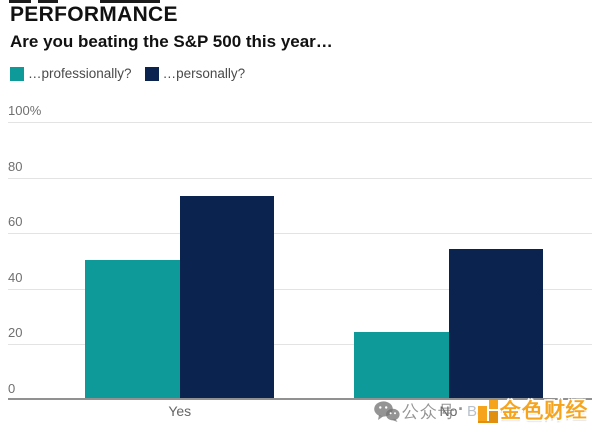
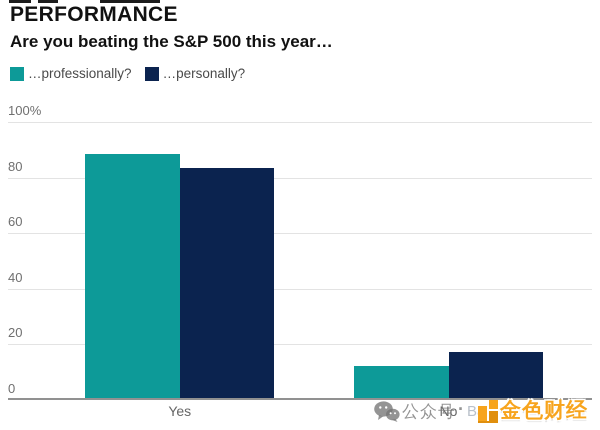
…professionally?/Yes: 50% -> 88%
…personally?/Yes: 73% -> 83%
…professionally?/No: 24% -> 12%
…personally?/No: 54% -> 17%
